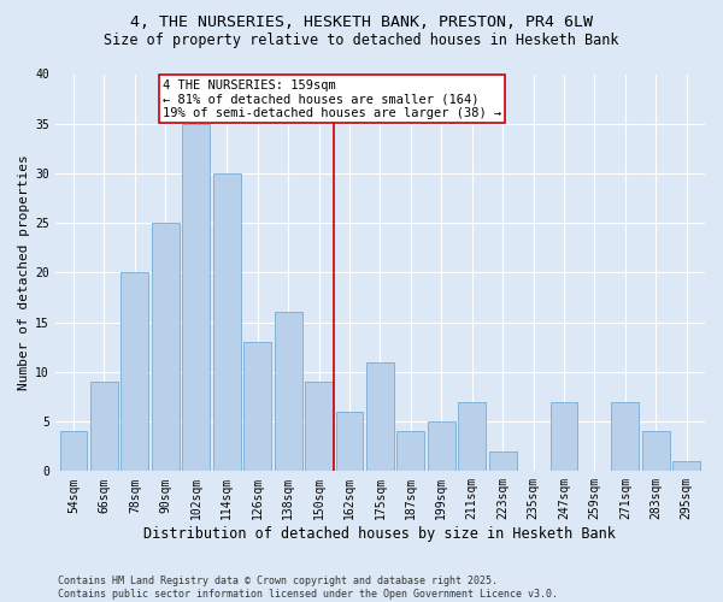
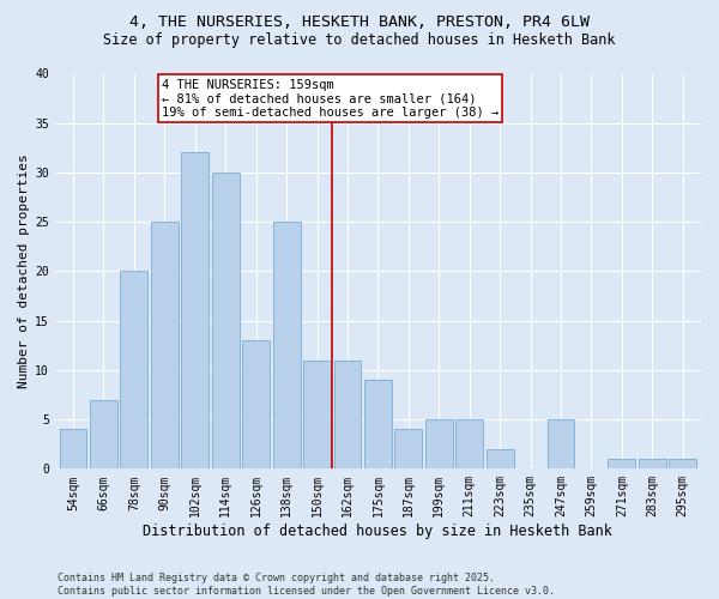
66sqm: 9 -> 7
102sqm: 35 -> 32
138sqm: 16 -> 25
150sqm: 9 -> 11
162sqm: 6 -> 11
175sqm: 11 -> 9
211sqm: 7 -> 5
247sqm: 7 -> 5
271sqm: 7 -> 1
283sqm: 4 -> 1
